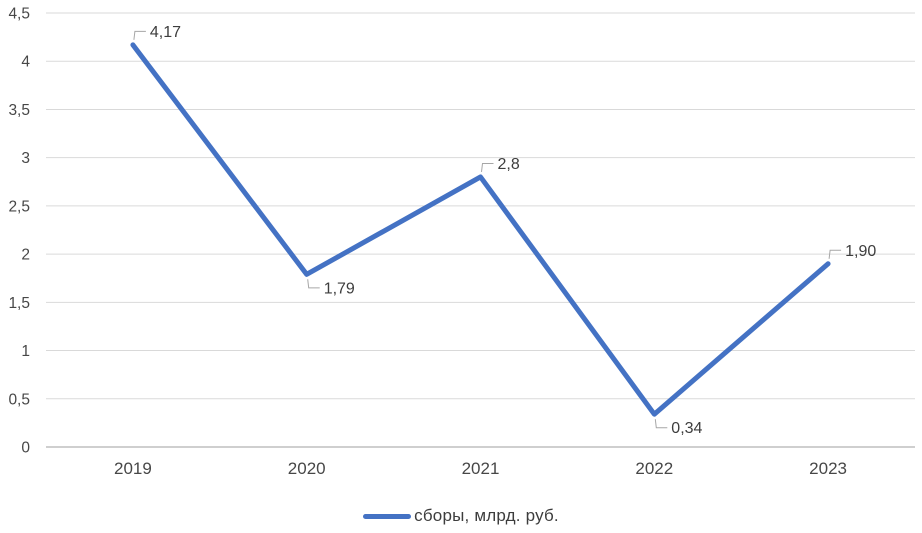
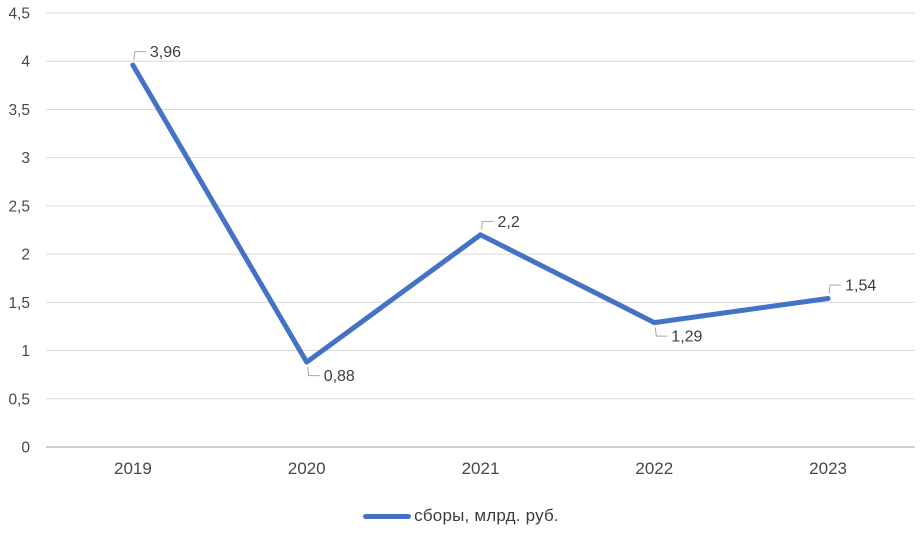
2019: 4,17 -> 3,96
2020: 1,79 -> 0,88
2021: 2,8 -> 2,2
2022: 0,34 -> 1,29
2023: 1,90 -> 1,54
